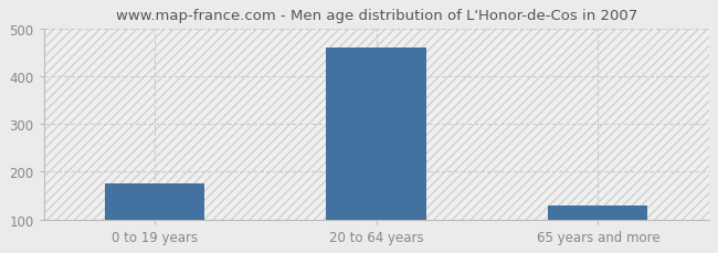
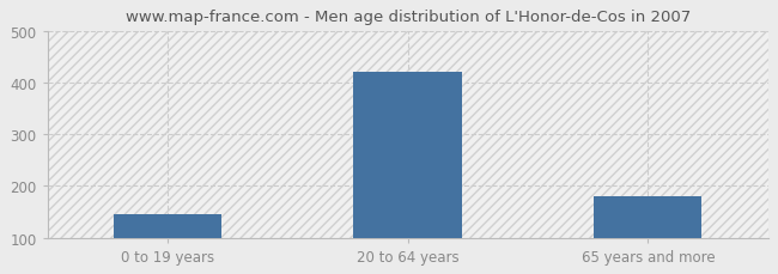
0 to 19 years: 175 -> 145
20 to 64 years: 460 -> 420
65 years and more: 130 -> 180
